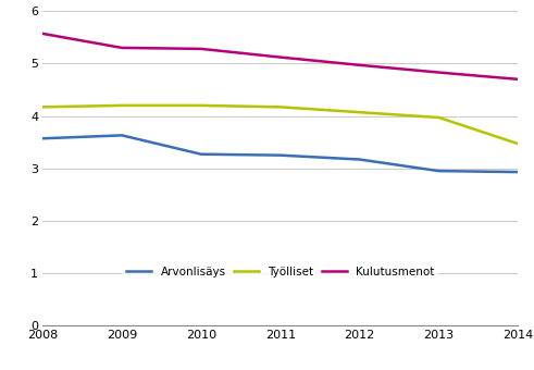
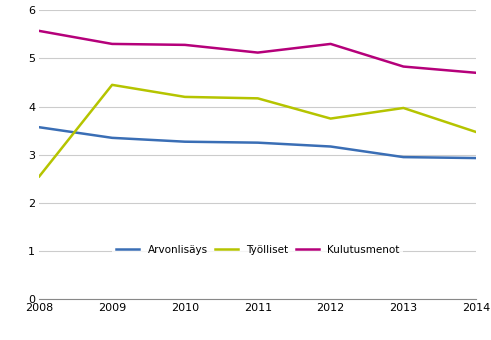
Työlliset/2008: 4.17 -> 2.55
Arvonlisäys/2009: 3.63 -> 3.35
Työlliset/2009: 4.20 -> 4.45
Työlliset/2012: 4.07 -> 3.75
Kulutusmenot/2012: 4.97 -> 5.30
